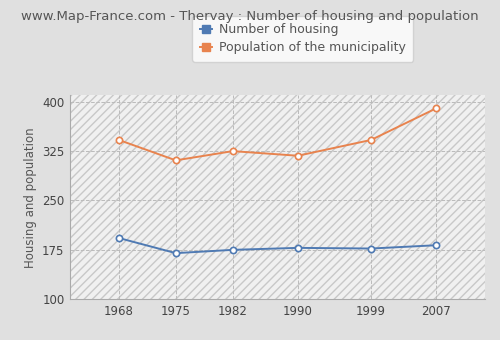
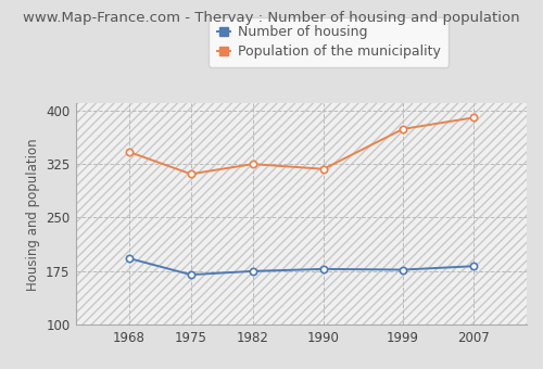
Population of the municipality/1999: 342 -> 374
